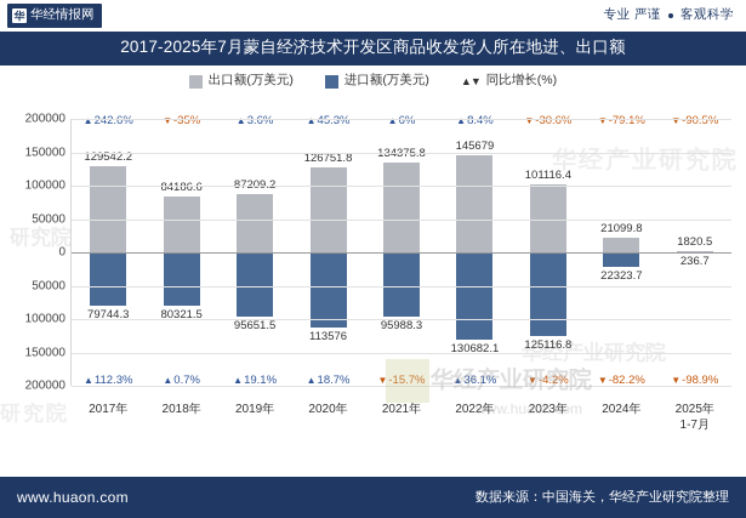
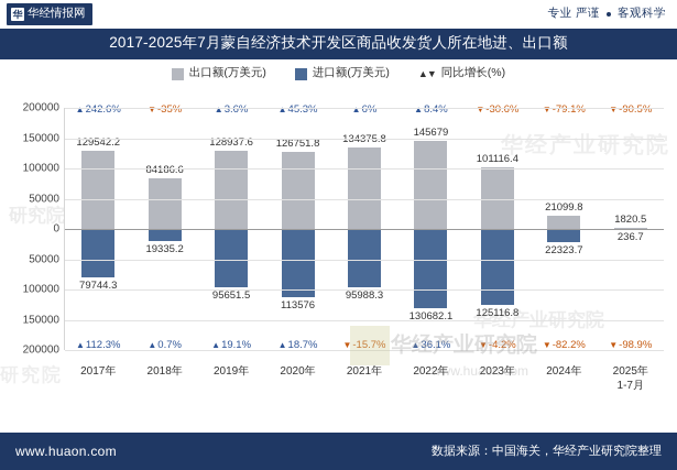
进口额(万美元)/2018年: 80321.5 -> 19335.2
出口额(万美元)/2019年: 87209.2 -> 128937.6
